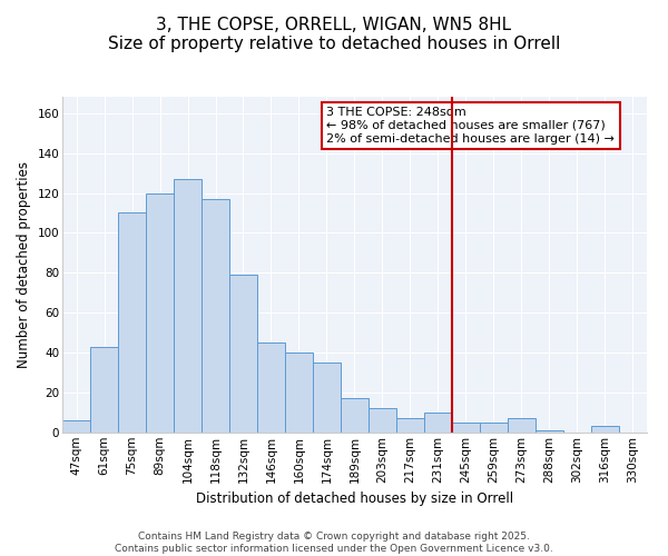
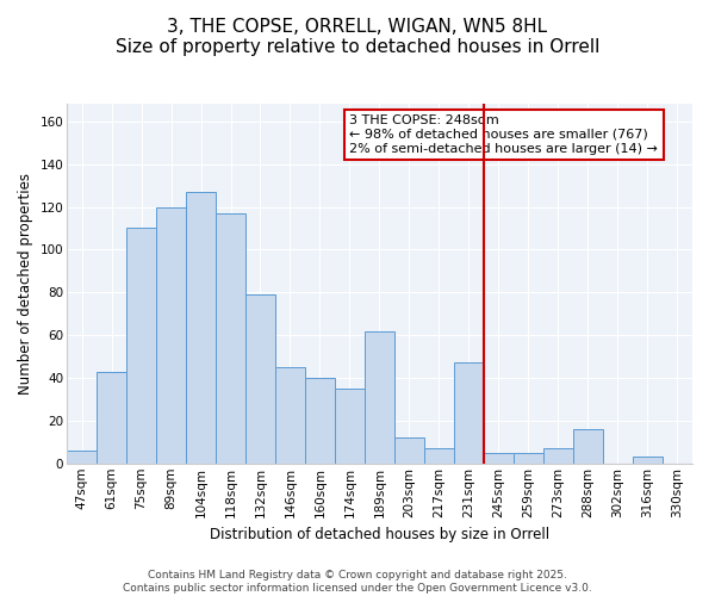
189sqm: 17 -> 62
231sqm: 10 -> 47
288sqm: 1 -> 16
